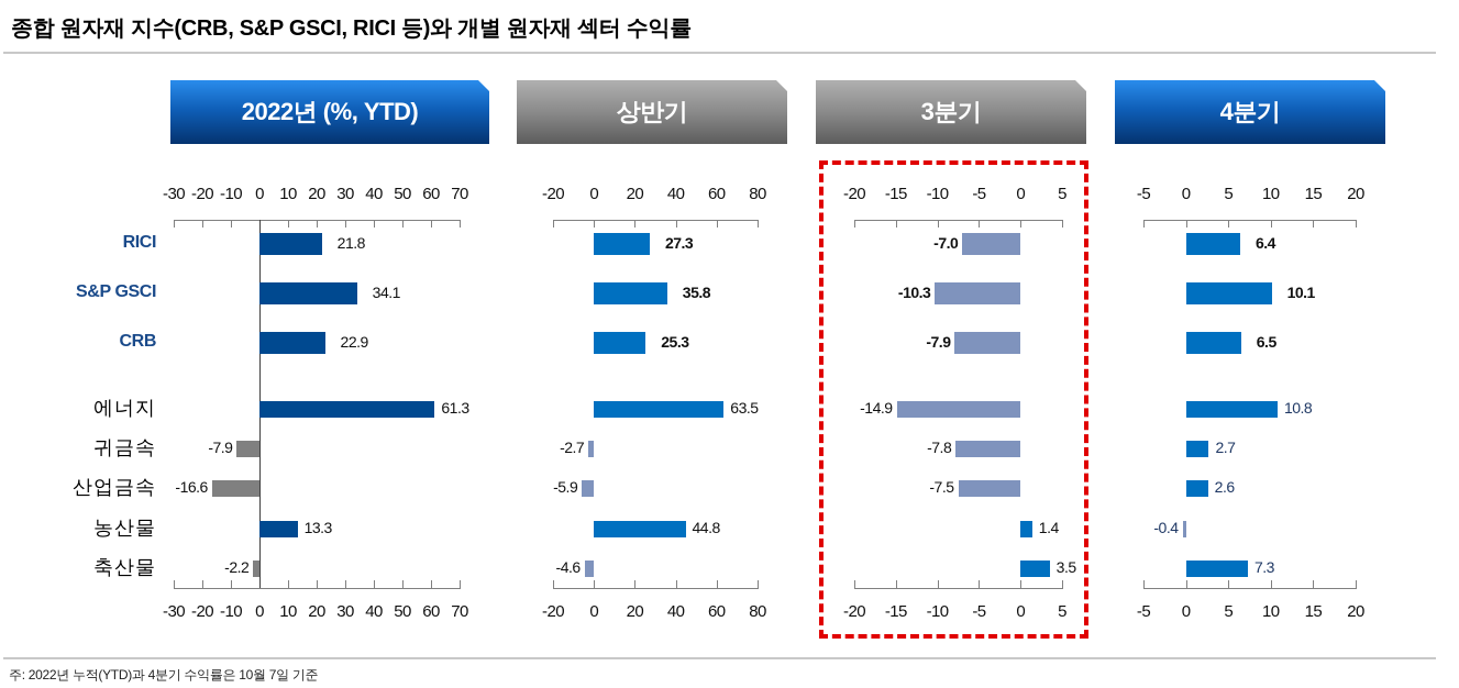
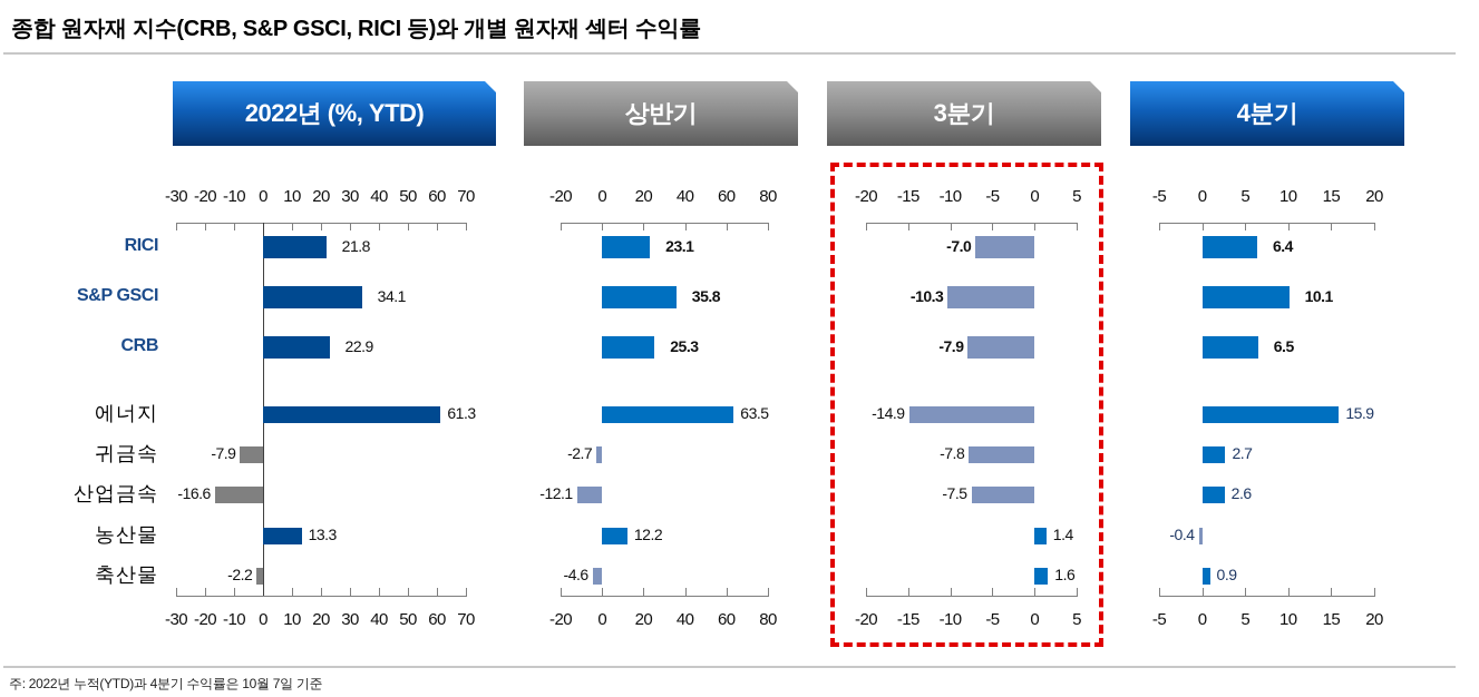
상반기/RICI: 27.3 -> 23.1
상반기/산업금속: -5.9 -> -12.1
상반기/농산물: 44.8 -> 12.2
3분기/축산물: 3.5 -> 1.6
4분기/에너지: 10.8 -> 15.9
4분기/축산물: 7.3 -> 0.9
